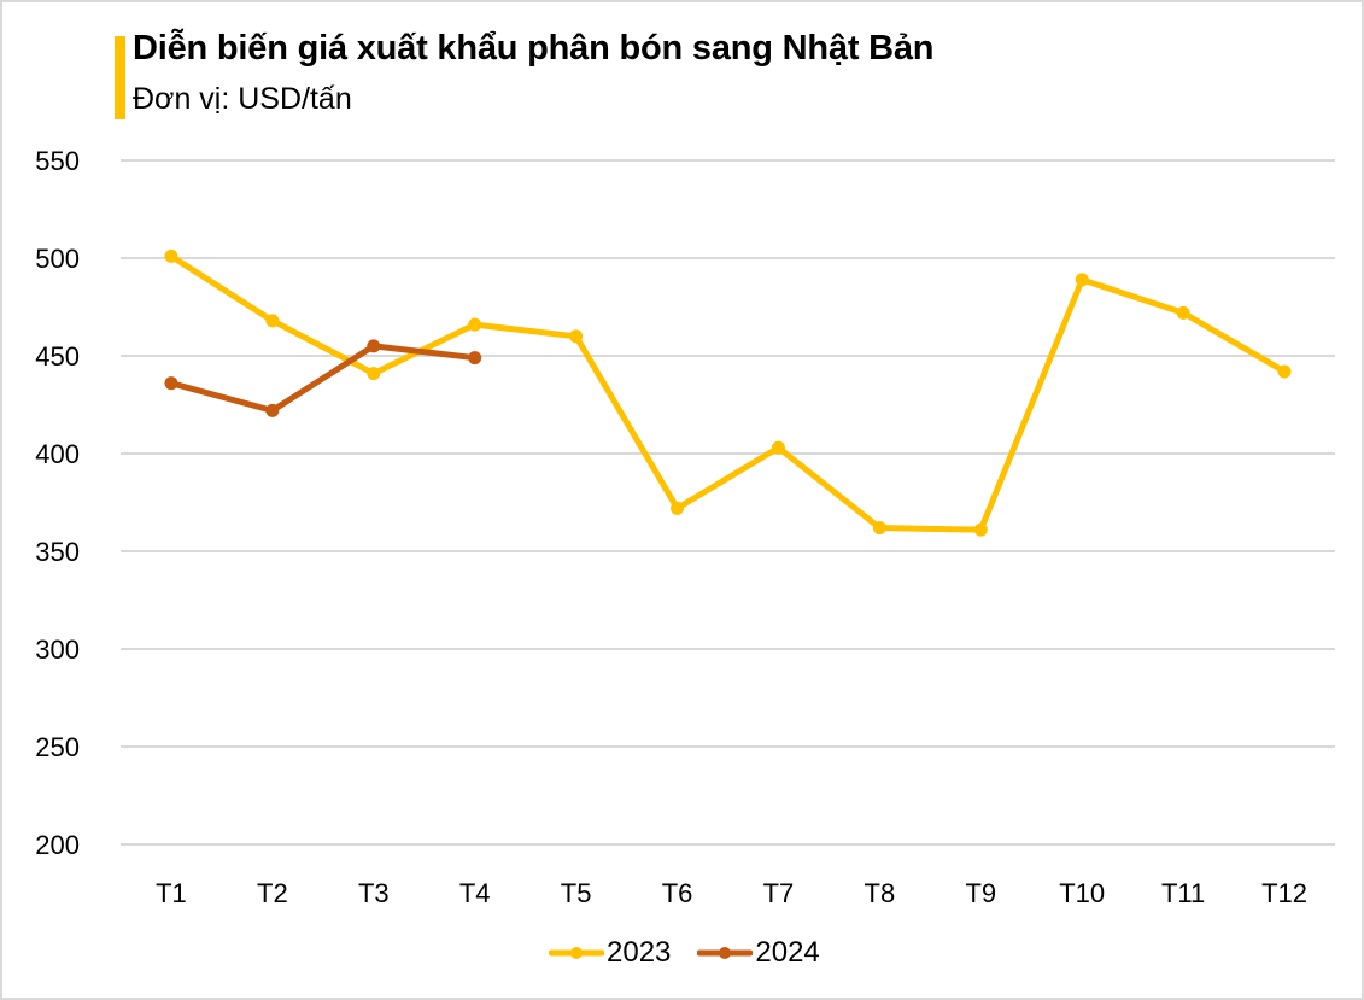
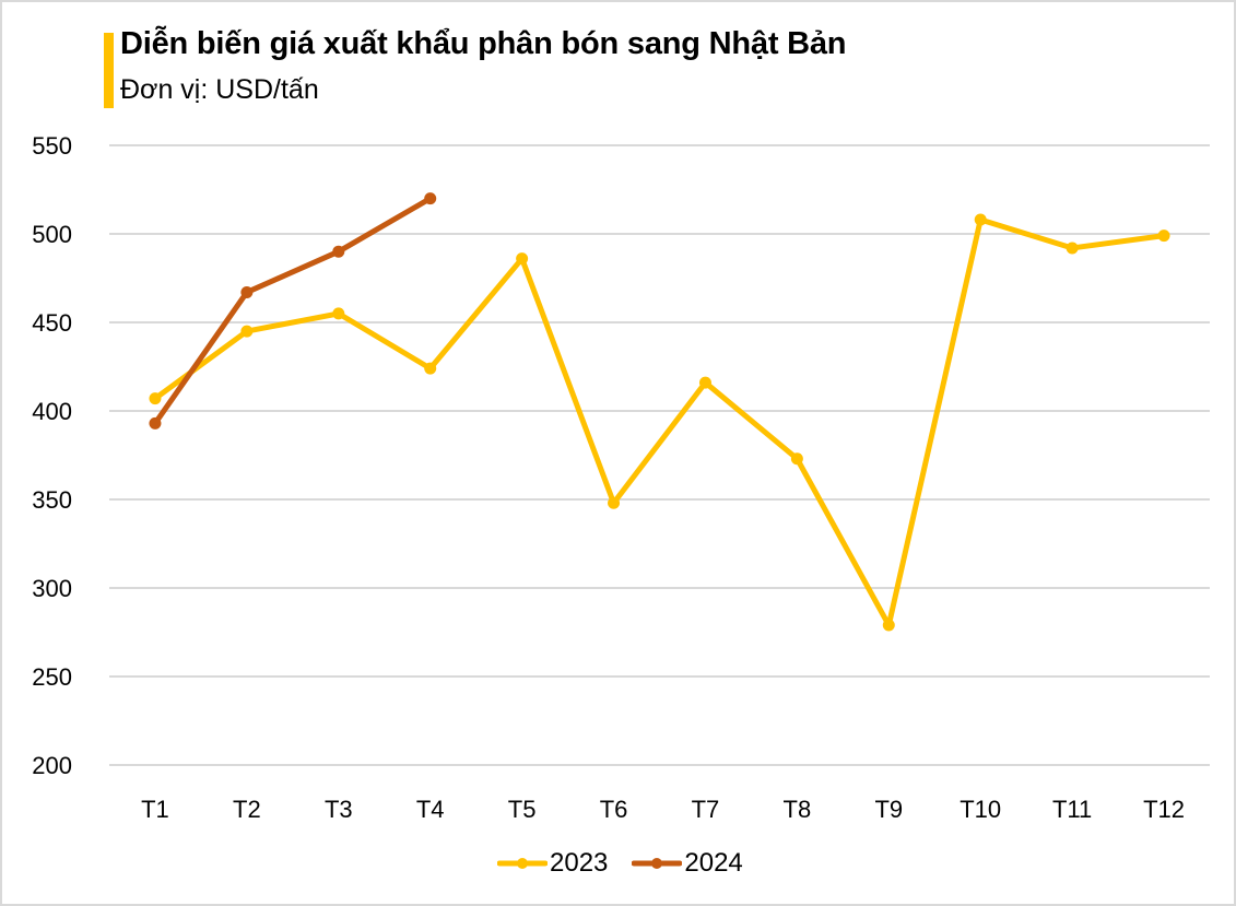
2023/T1: 501 -> 407
2024/T1: 436 -> 393
2023/T2: 468 -> 445
2024/T2: 422 -> 467
2023/T3: 441 -> 455
2024/T3: 455 -> 490
2023/T4: 466 -> 424
2024/T4: 449 -> 520
2023/T5: 460 -> 486
2023/T6: 372 -> 348
2023/T7: 403 -> 416
2023/T8: 362 -> 373
2023/T9: 361 -> 279
2023/T10: 489 -> 508
2023/T11: 472 -> 492
2023/T12: 442 -> 499
